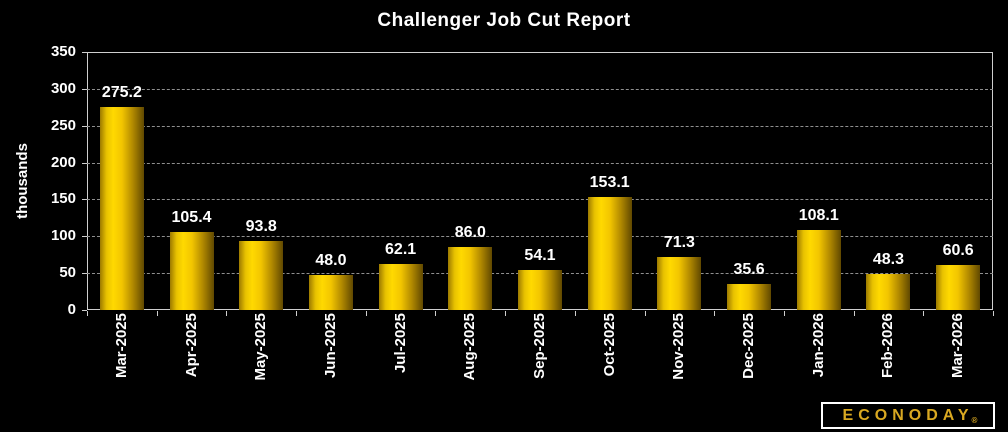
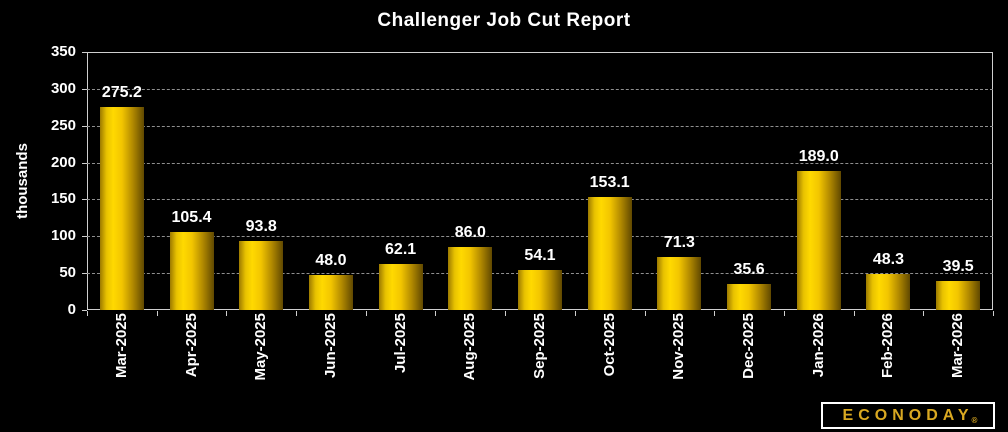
Jan-2026: 108.1 -> 189.0
Mar-2026: 60.6 -> 39.5
